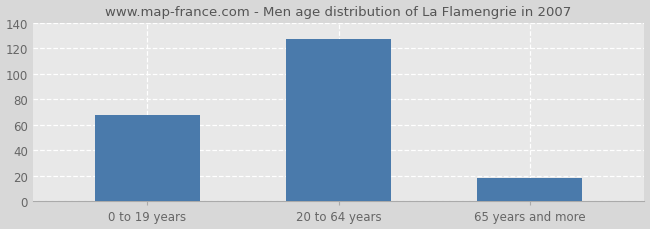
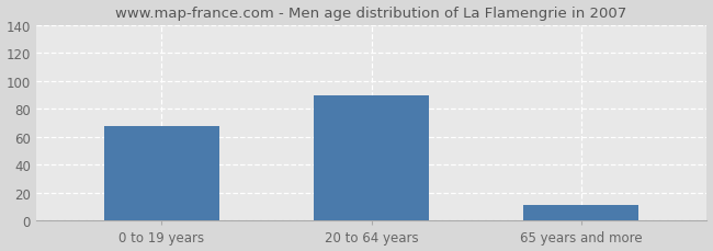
20 to 64 years: 127 -> 90
65 years and more: 18 -> 11
